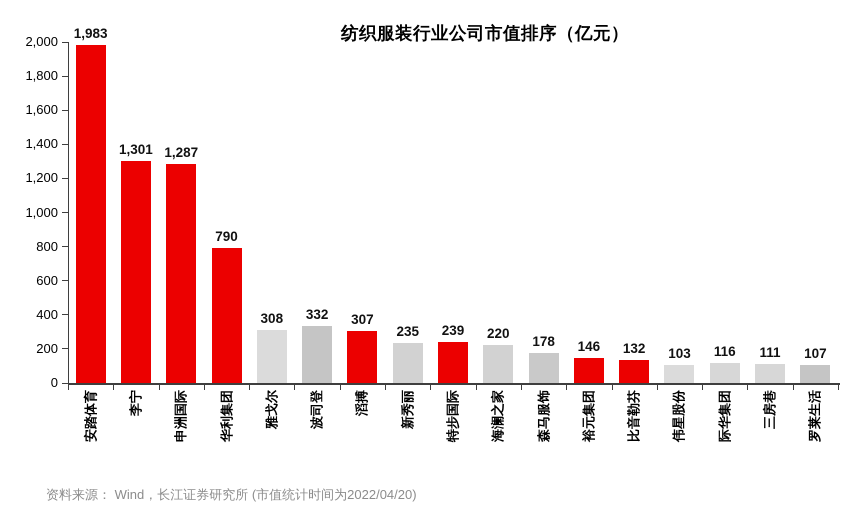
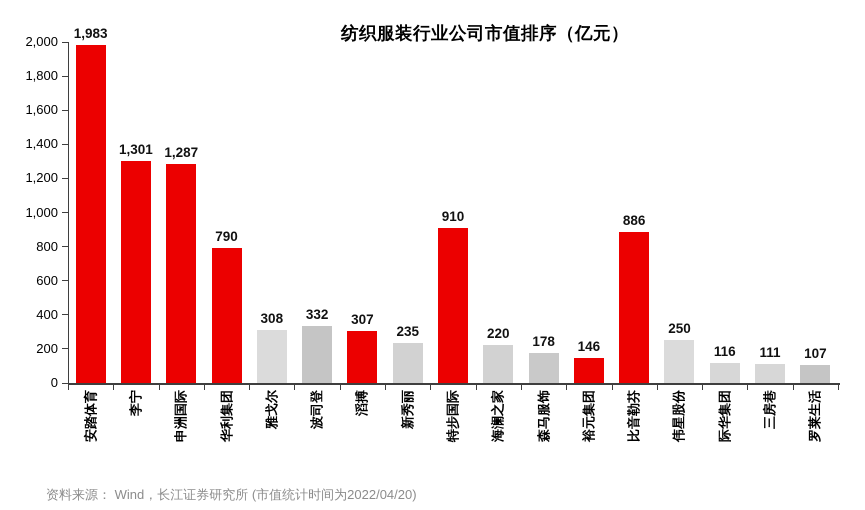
特步国际: 239 -> 910
比音勒芬: 132 -> 886
伟星股份: 103 -> 250
